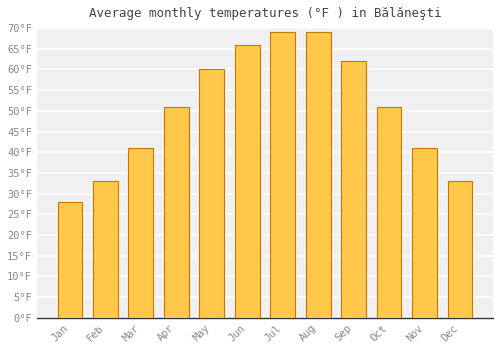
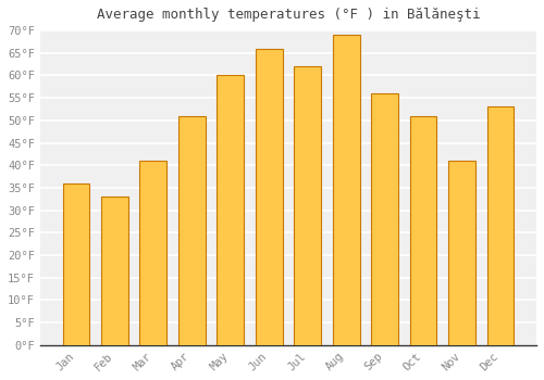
Jan: 28°F -> 36°F
Jul: 69°F -> 62°F
Sep: 62°F -> 56°F
Dec: 33°F -> 53°F
